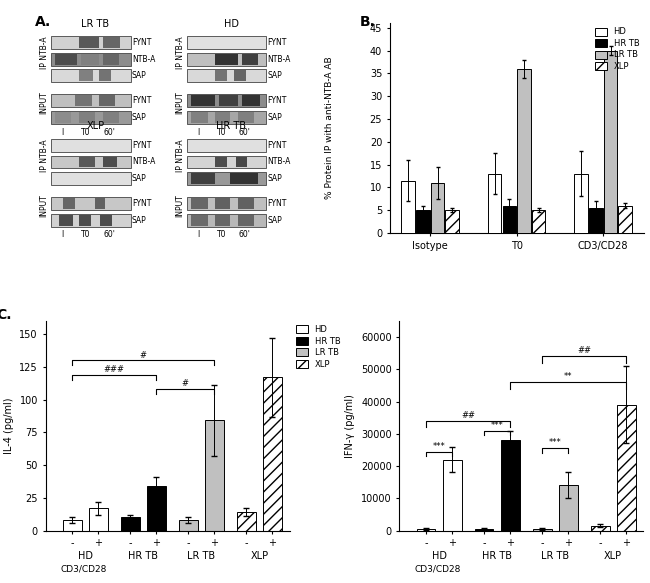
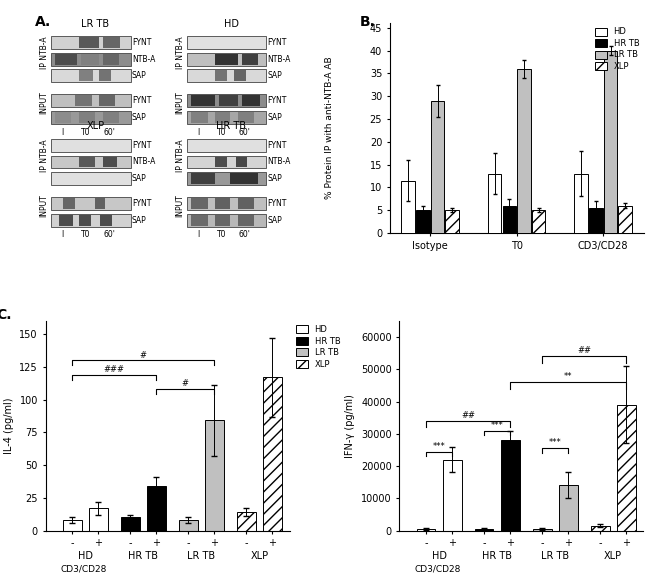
LR TB/Isotype: 11 -> 29
